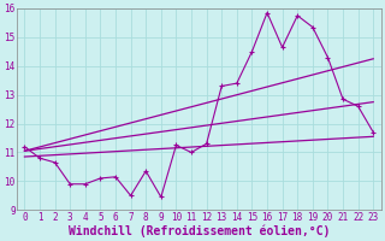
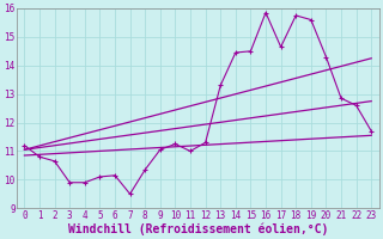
9: 9.45 -> 11.05
14: 13.40 -> 14.45
19: 15.35 -> 15.60
